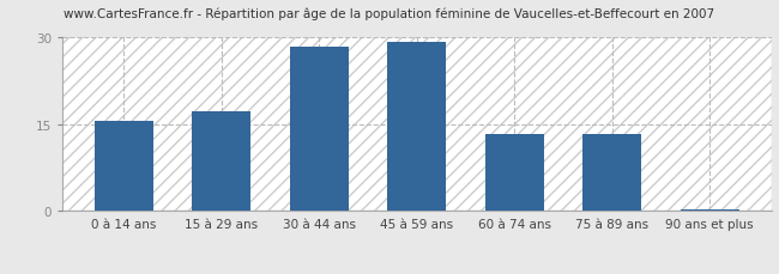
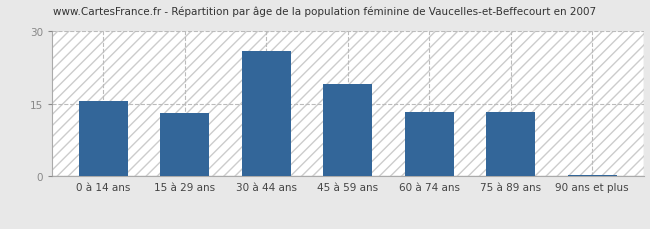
15 à 29 ans: 17.2 -> 13.0
30 à 44 ans: 28.3 -> 26.0
45 à 59 ans: 29.3 -> 19.0
